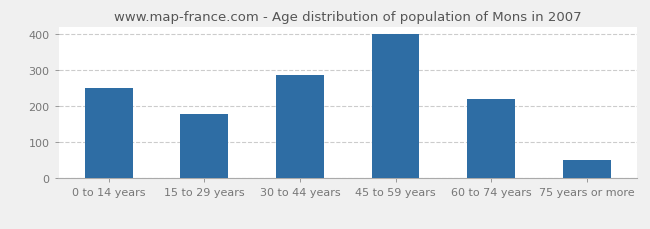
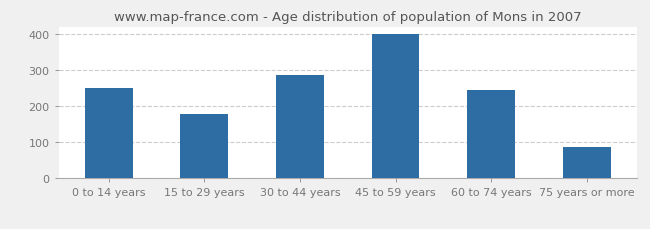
60 to 74 years: 220 -> 245
75 years or more: 50 -> 88
